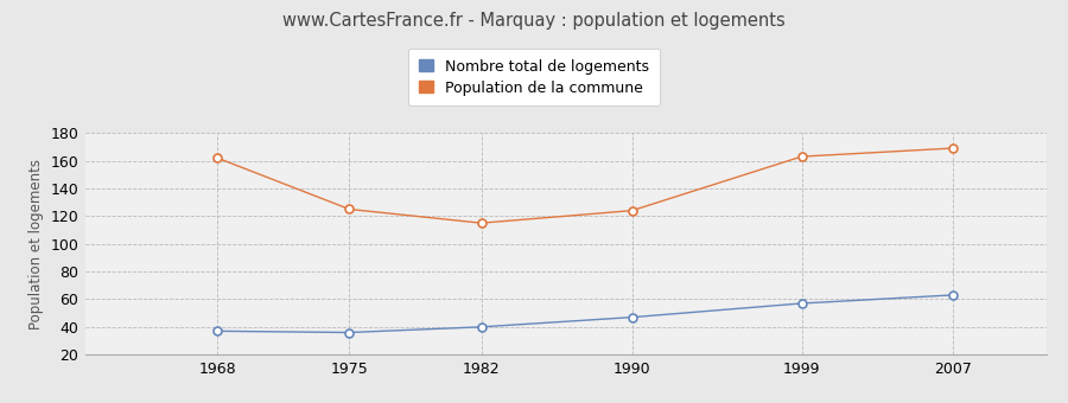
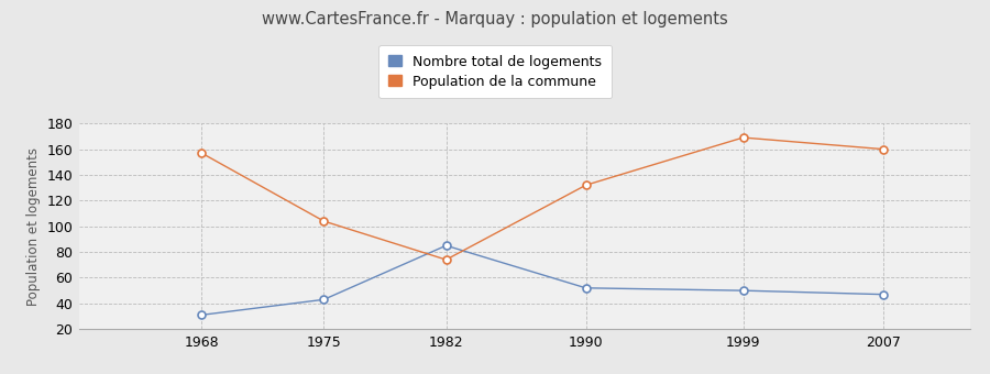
Nombre total de logements/1968: 37 -> 31
Population de la commune/1968: 162 -> 157
Nombre total de logements/1975: 36 -> 43
Population de la commune/1975: 125 -> 104
Nombre total de logements/1982: 40 -> 85
Population de la commune/1982: 115 -> 74
Nombre total de logements/1990: 47 -> 52
Population de la commune/1990: 124 -> 132
Nombre total de logements/1999: 57 -> 50
Population de la commune/1999: 163 -> 169
Nombre total de logements/2007: 63 -> 47
Population de la commune/2007: 169 -> 160
